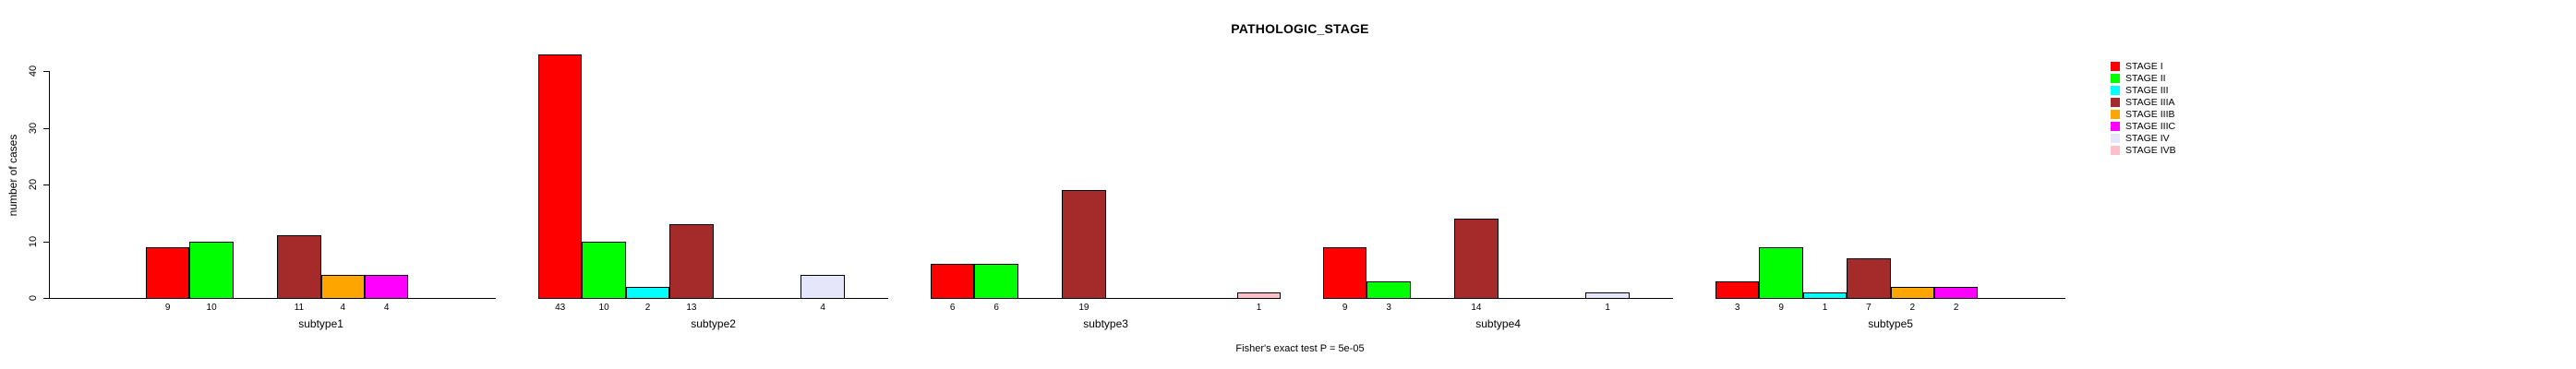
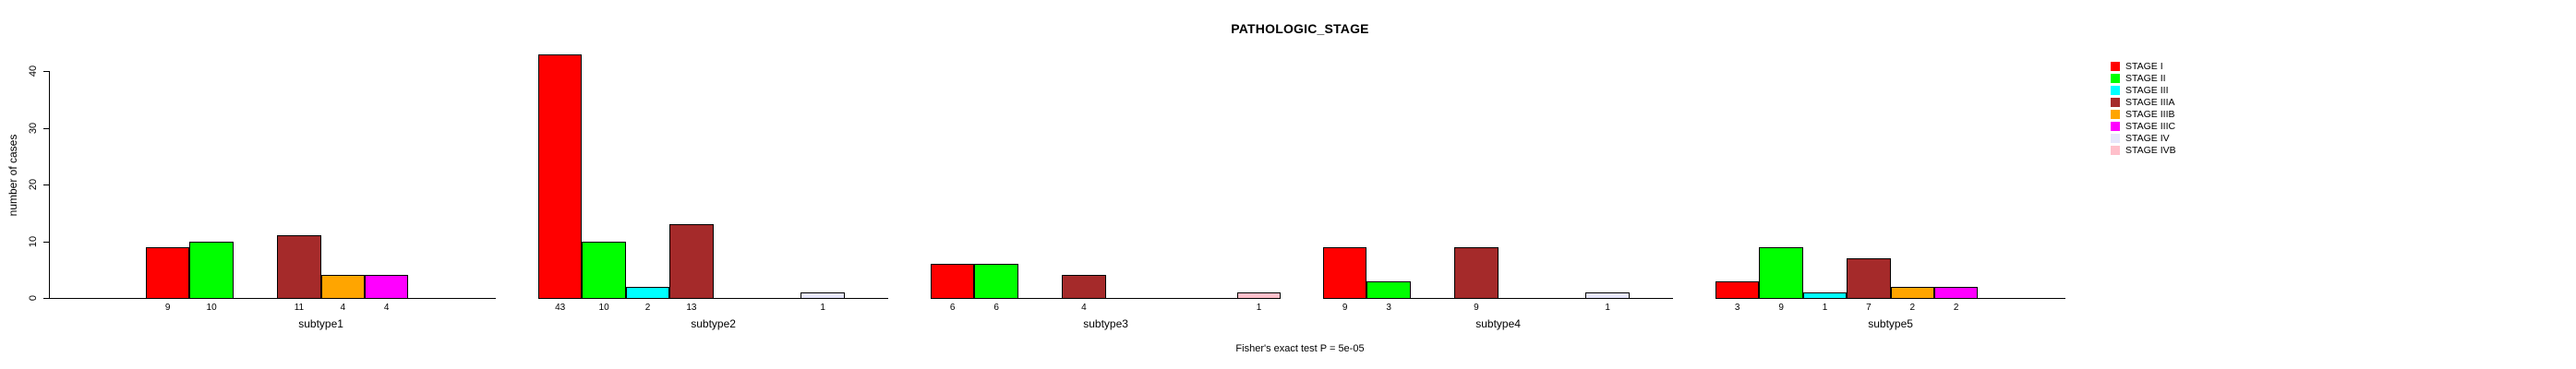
STAGE IV/subtype2: 4 -> 1
STAGE IIIA/subtype3: 19 -> 4
STAGE IIIA/subtype4: 14 -> 9
